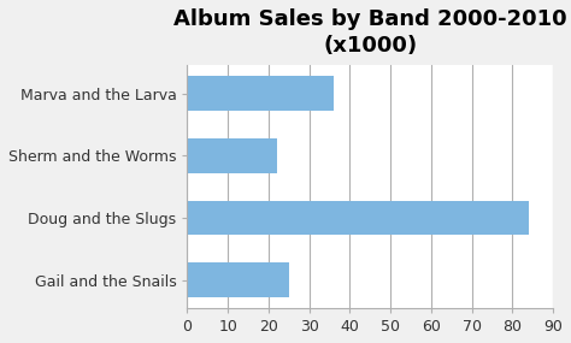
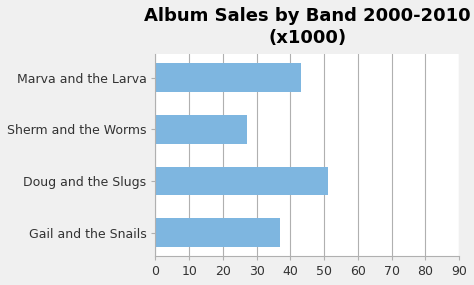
Marva and the Larva: 36 -> 43
Sherm and the Worms: 22 -> 27
Doug and the Slugs: 84 -> 51
Gail and the Snails: 25 -> 37
